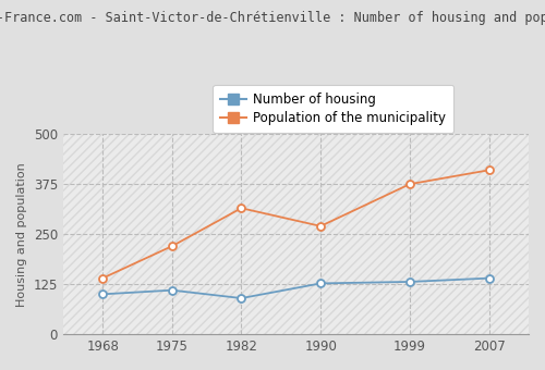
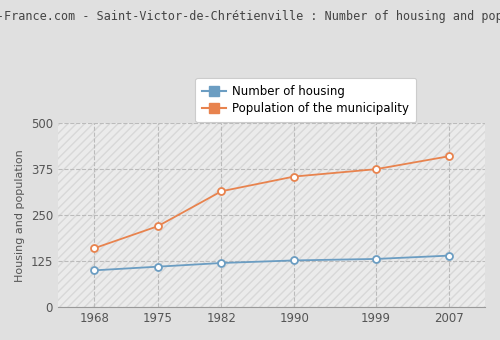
Population of the municipality/1968: 140 -> 160
Number of housing/1982: 90 -> 120
Population of the municipality/1990: 270 -> 355
